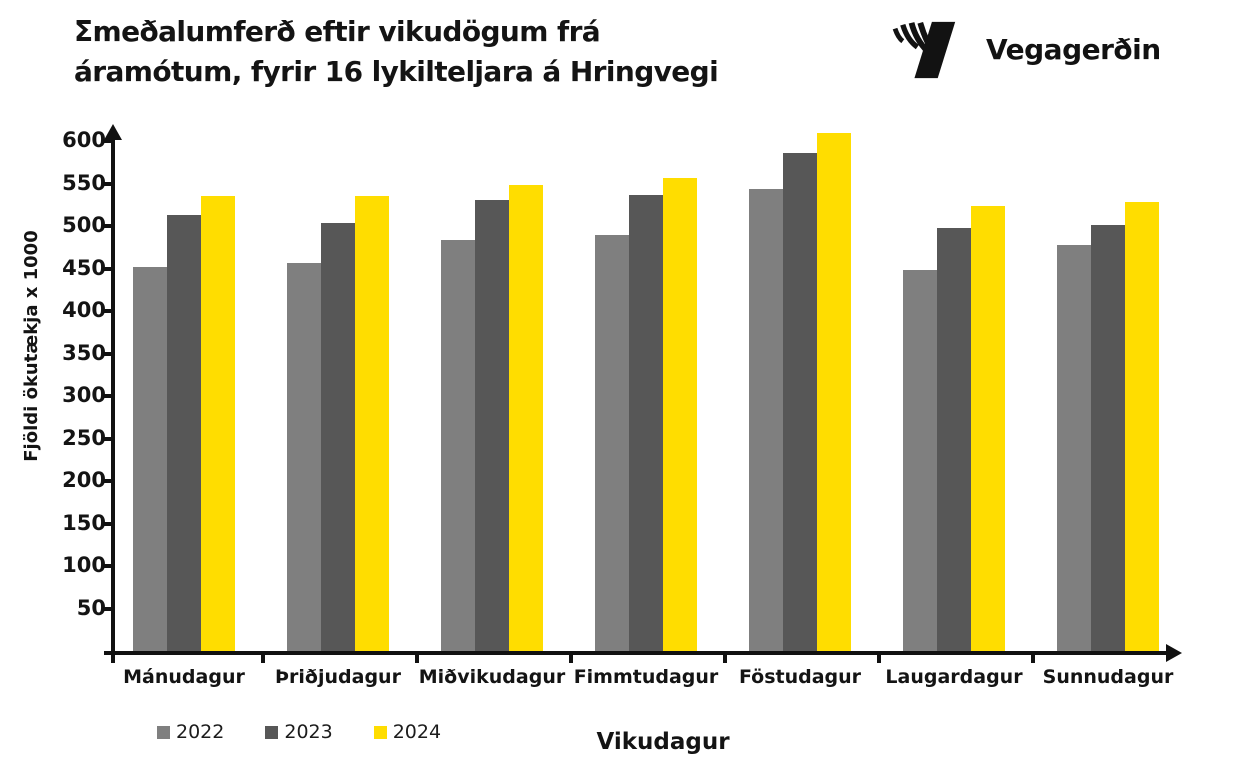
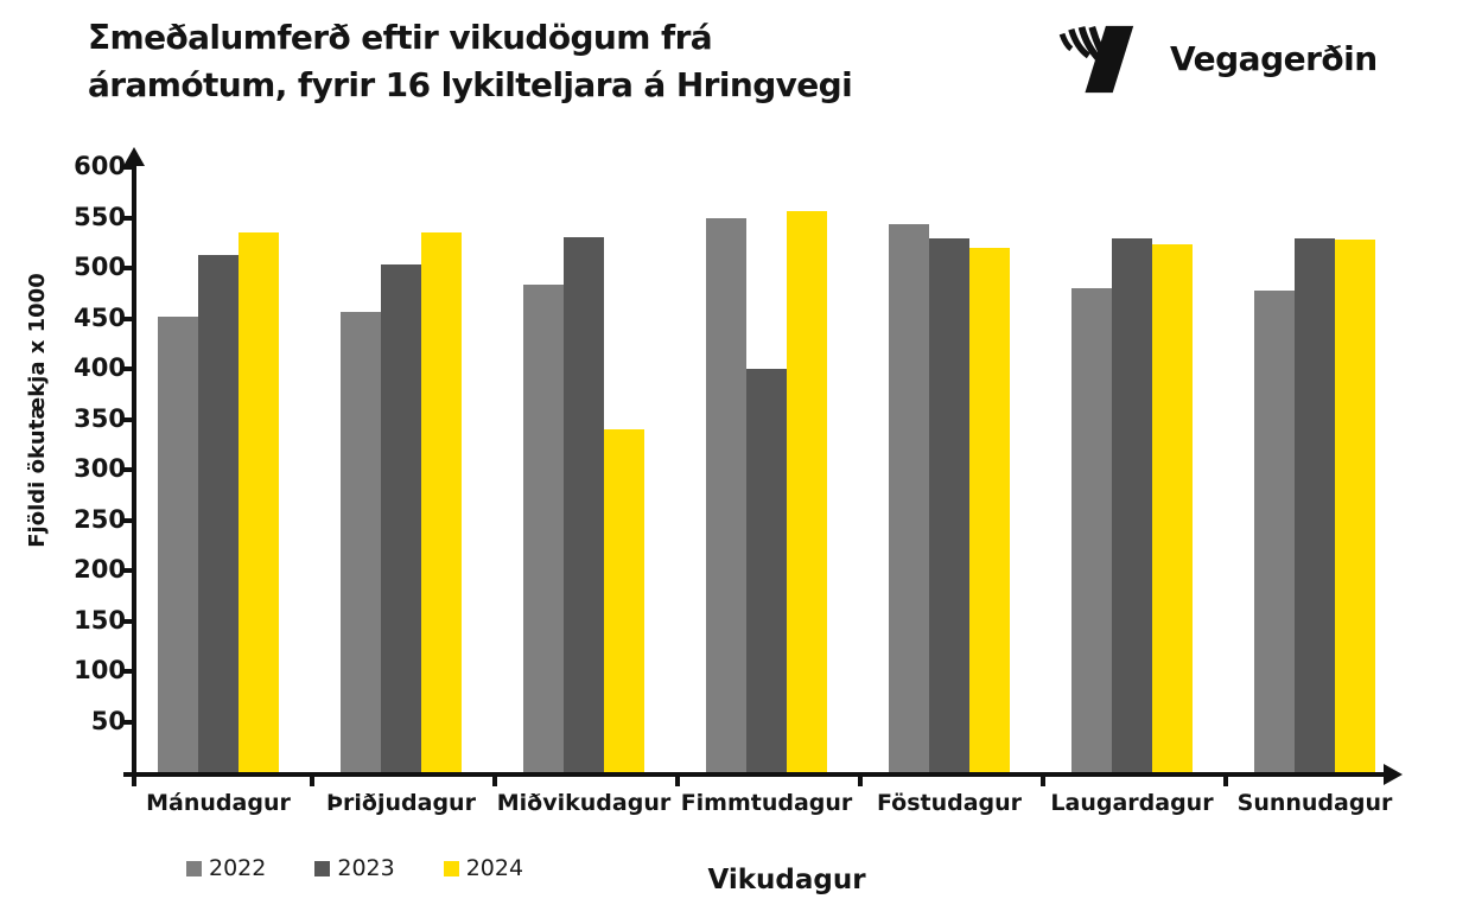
2024/Miðvikudagur: 550 -> 340
2022/Fimmtudagur: 490 -> 550
2023/Fimmtudagur: 540 -> 400
2023/Föstudagur: 590 -> 530
2024/Föstudagur: 610 -> 520
2022/Laugardagur: 450 -> 480
2023/Laugardagur: 500 -> 530
2023/Sunnudagur: 500 -> 530
